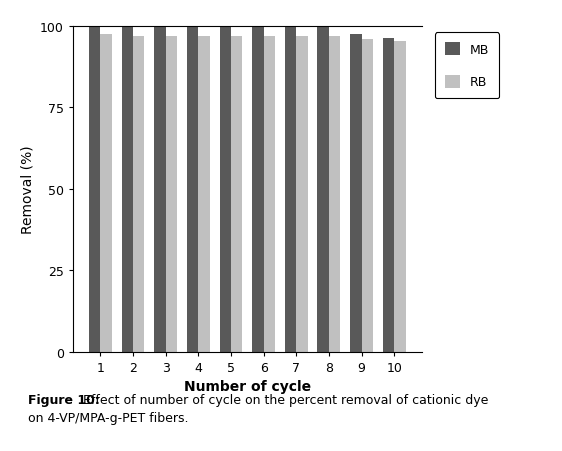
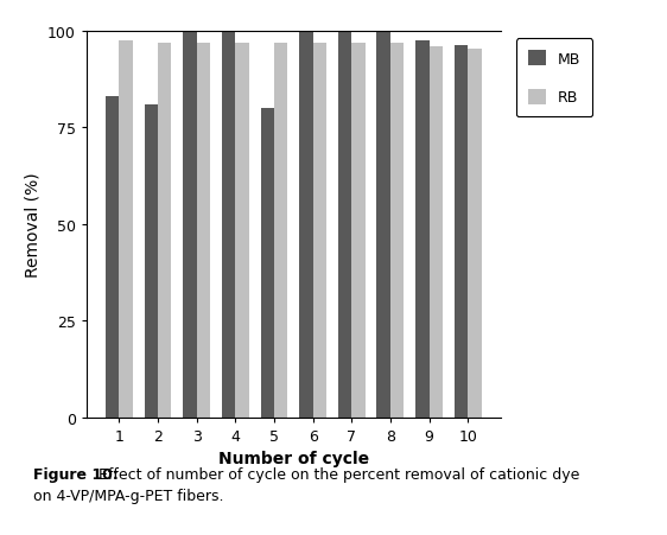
MB/1: 100.0 -> 83.0
MB/2: 100.0 -> 81.0
MB/5: 100.0 -> 80.0
